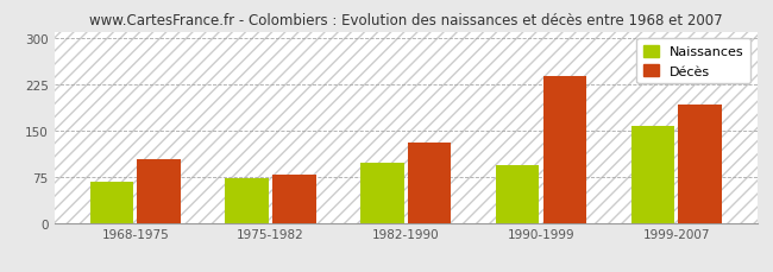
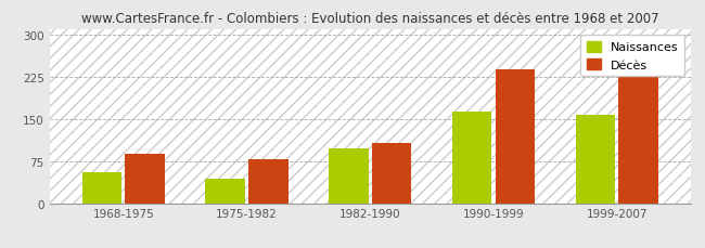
Naissances/1968-1975: 66 -> 55
Décès/1968-1975: 104 -> 88
Naissances/1975-1982: 72 -> 43
Décès/1982-1990: 130 -> 108
Naissances/1990-1999: 94 -> 163
Décès/1999-2007: 192 -> 230
